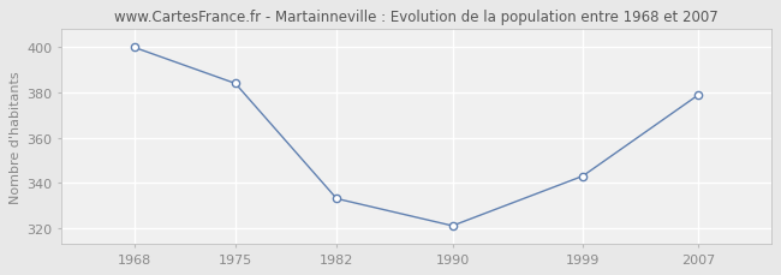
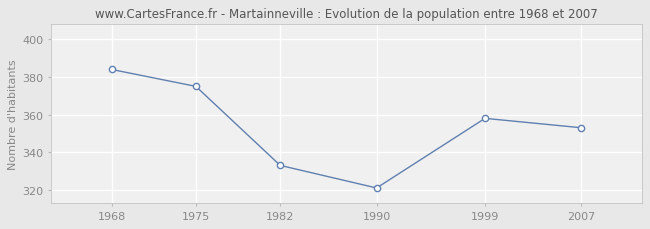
1968: 400 -> 384
1975: 384 -> 375
1999: 343 -> 358
2007: 379 -> 353
